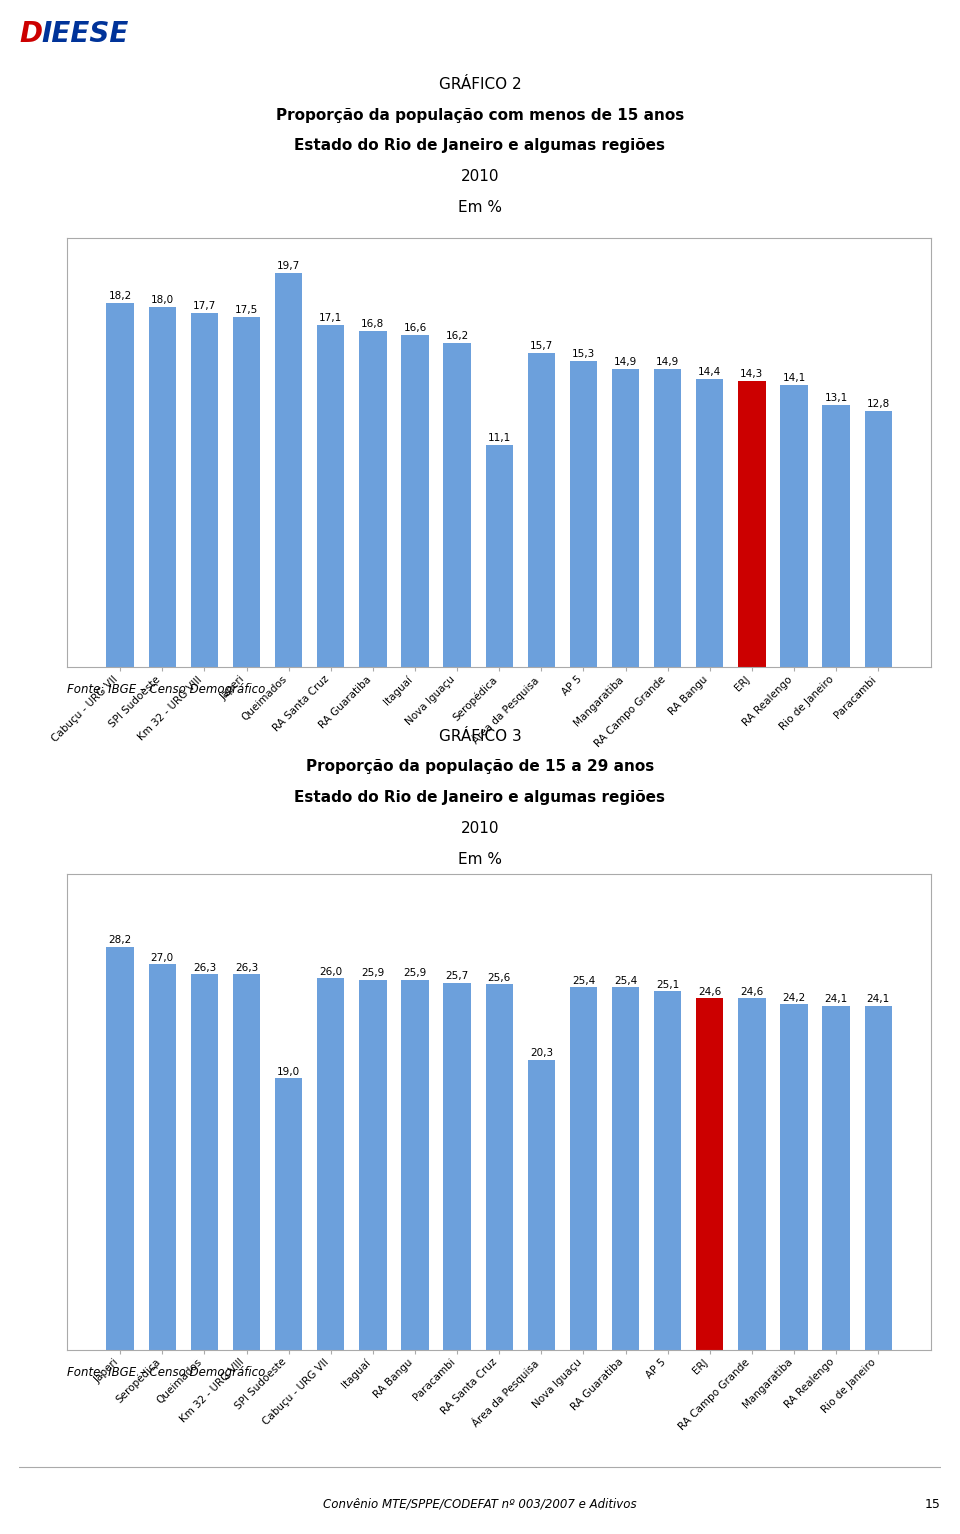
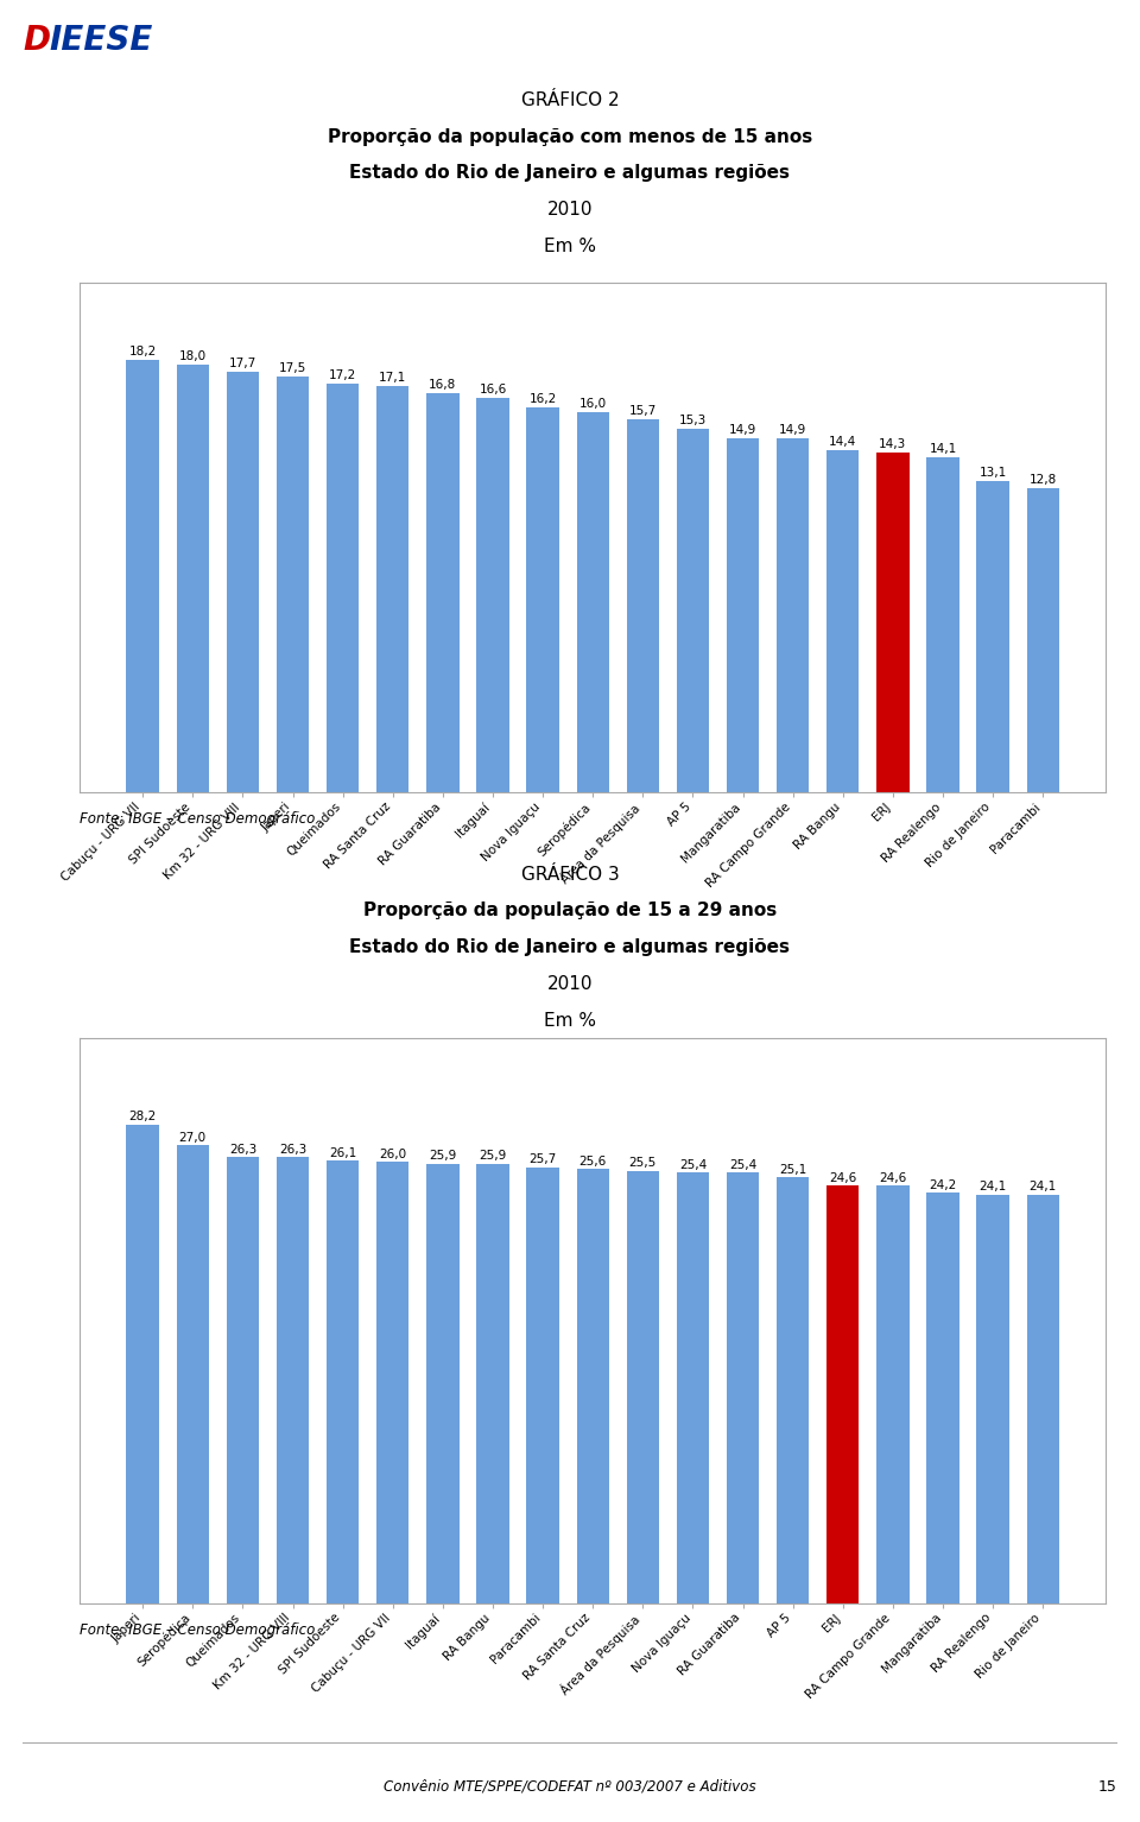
Queimados: 19,7 -> 17,2
Seropédica: 11,1 -> 16,0
SPI Sudoeste: 19,0 -> 26,1
Área da Pesquisa: 20,3 -> 25,5
